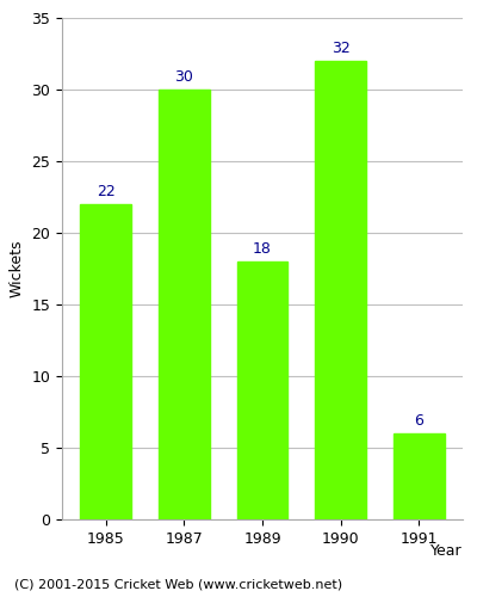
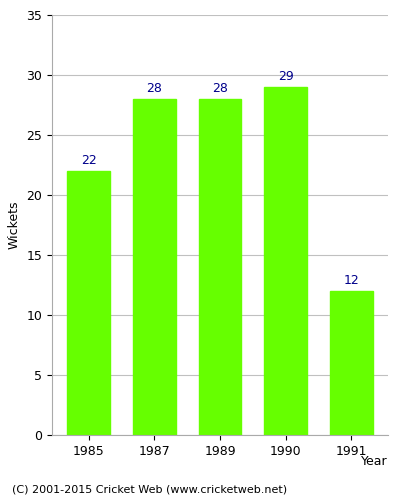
1987: 30 -> 28
1989: 18 -> 28
1990: 32 -> 29
1991: 6 -> 12
